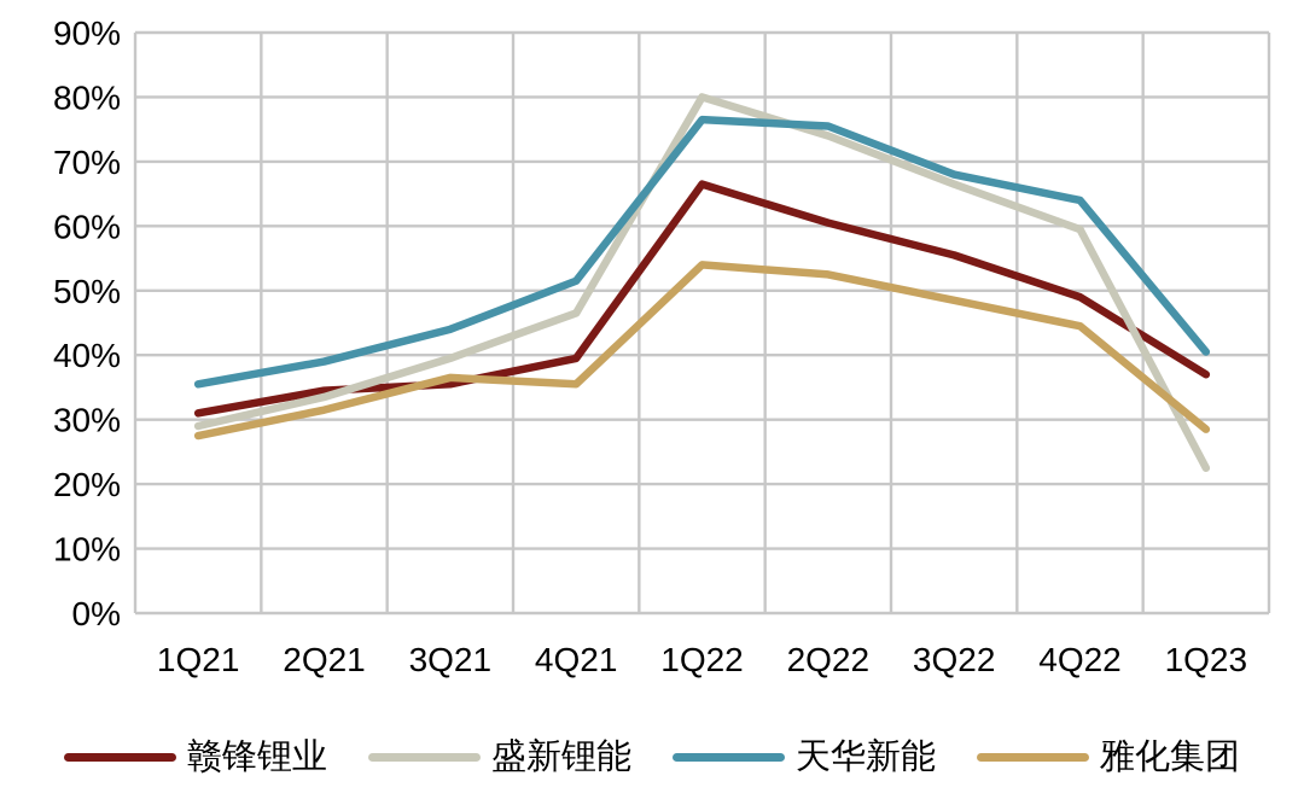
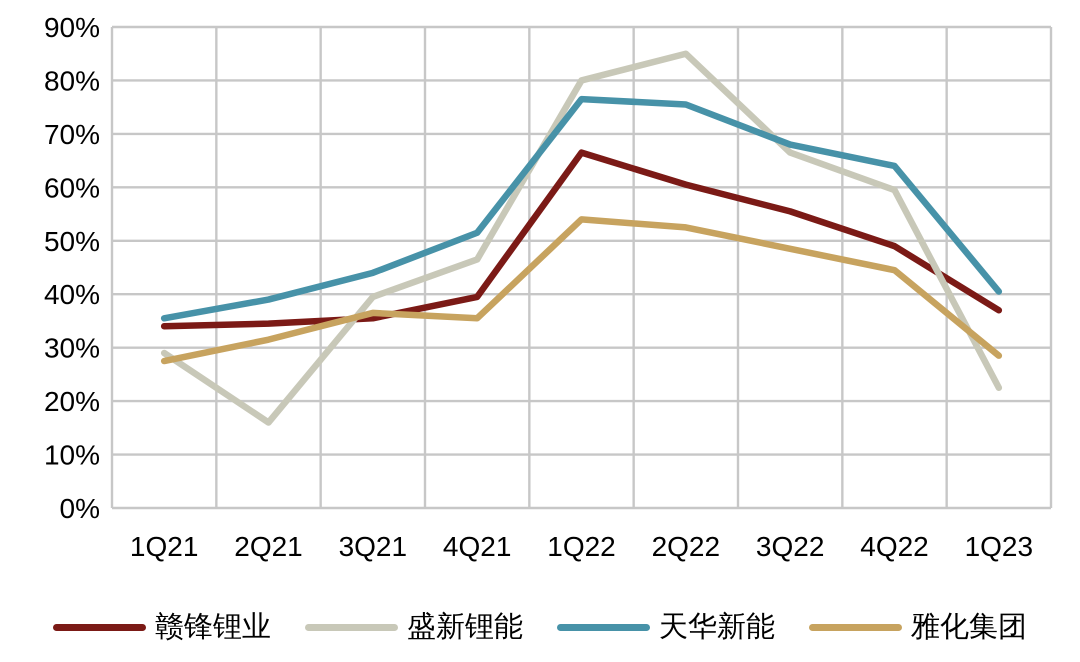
赣锋锂业/1Q21: 31% -> 34%
盛新锂能/2Q21: 34% -> 16%
盛新锂能/2Q22: 74% -> 85%
